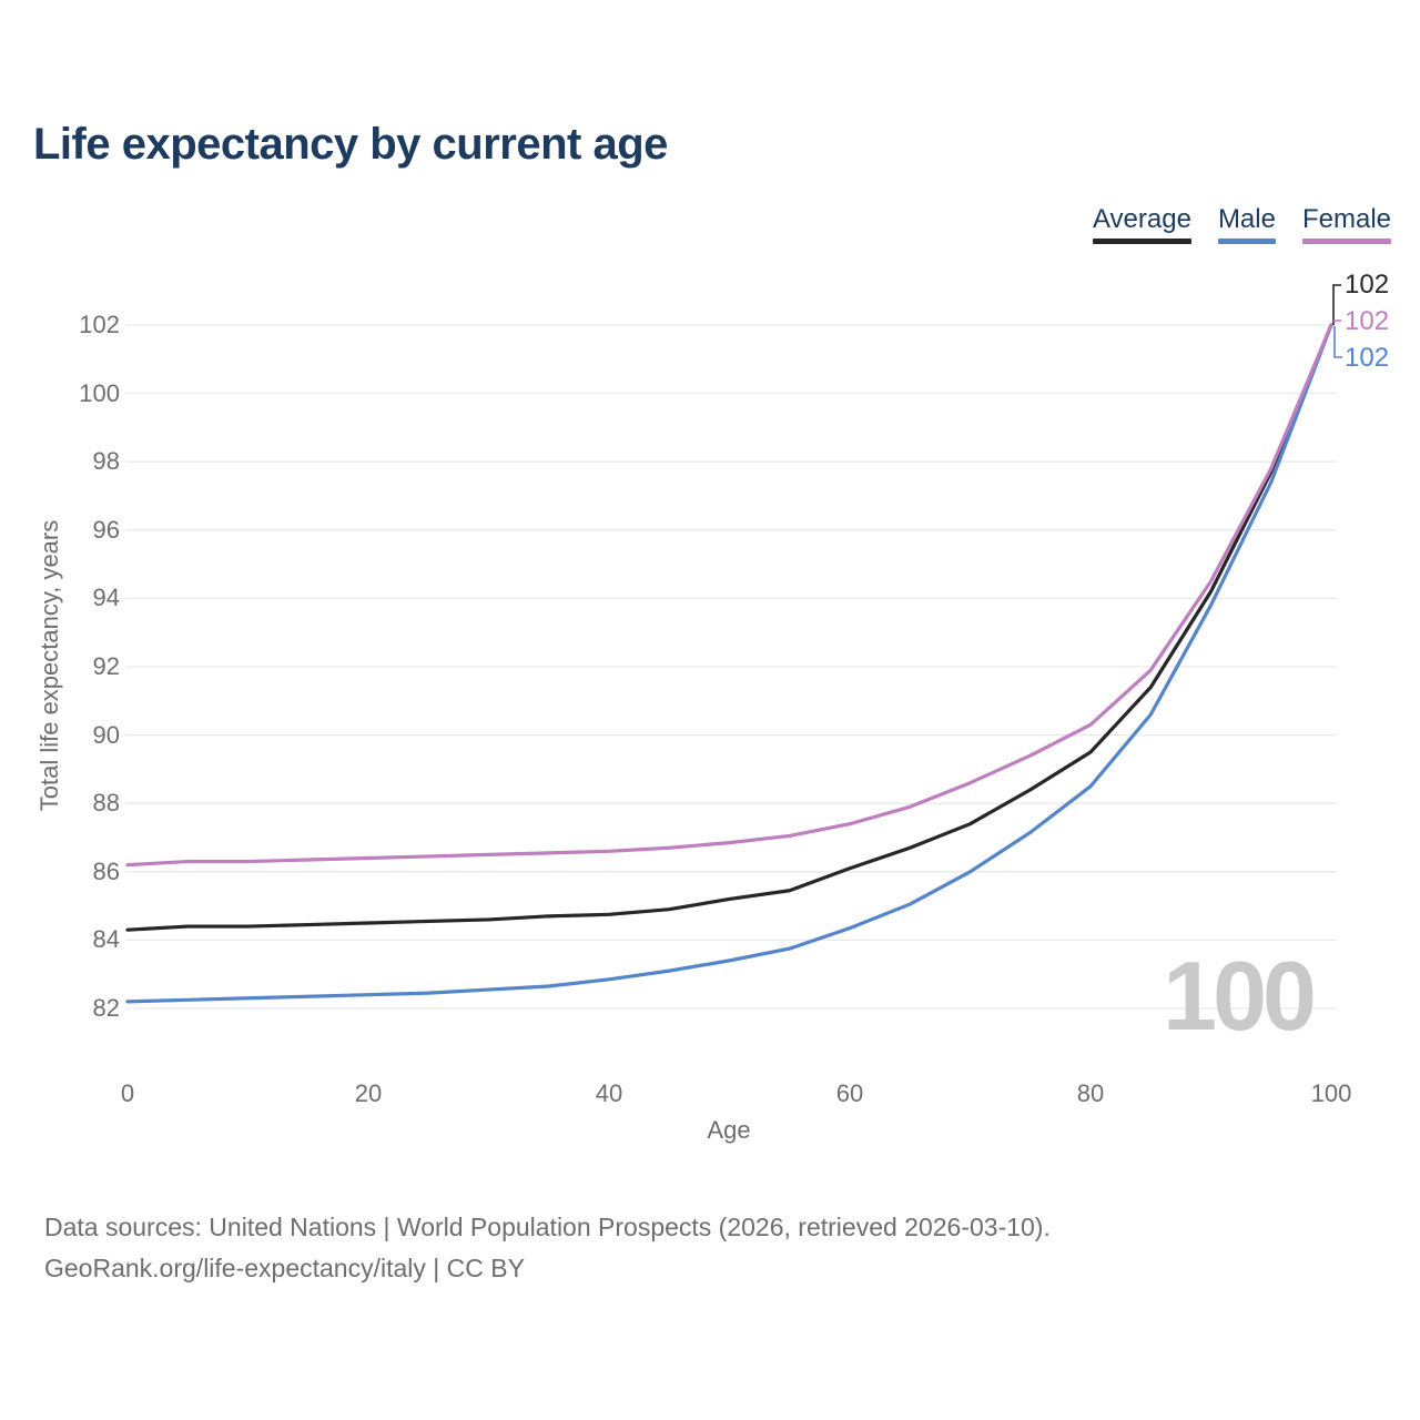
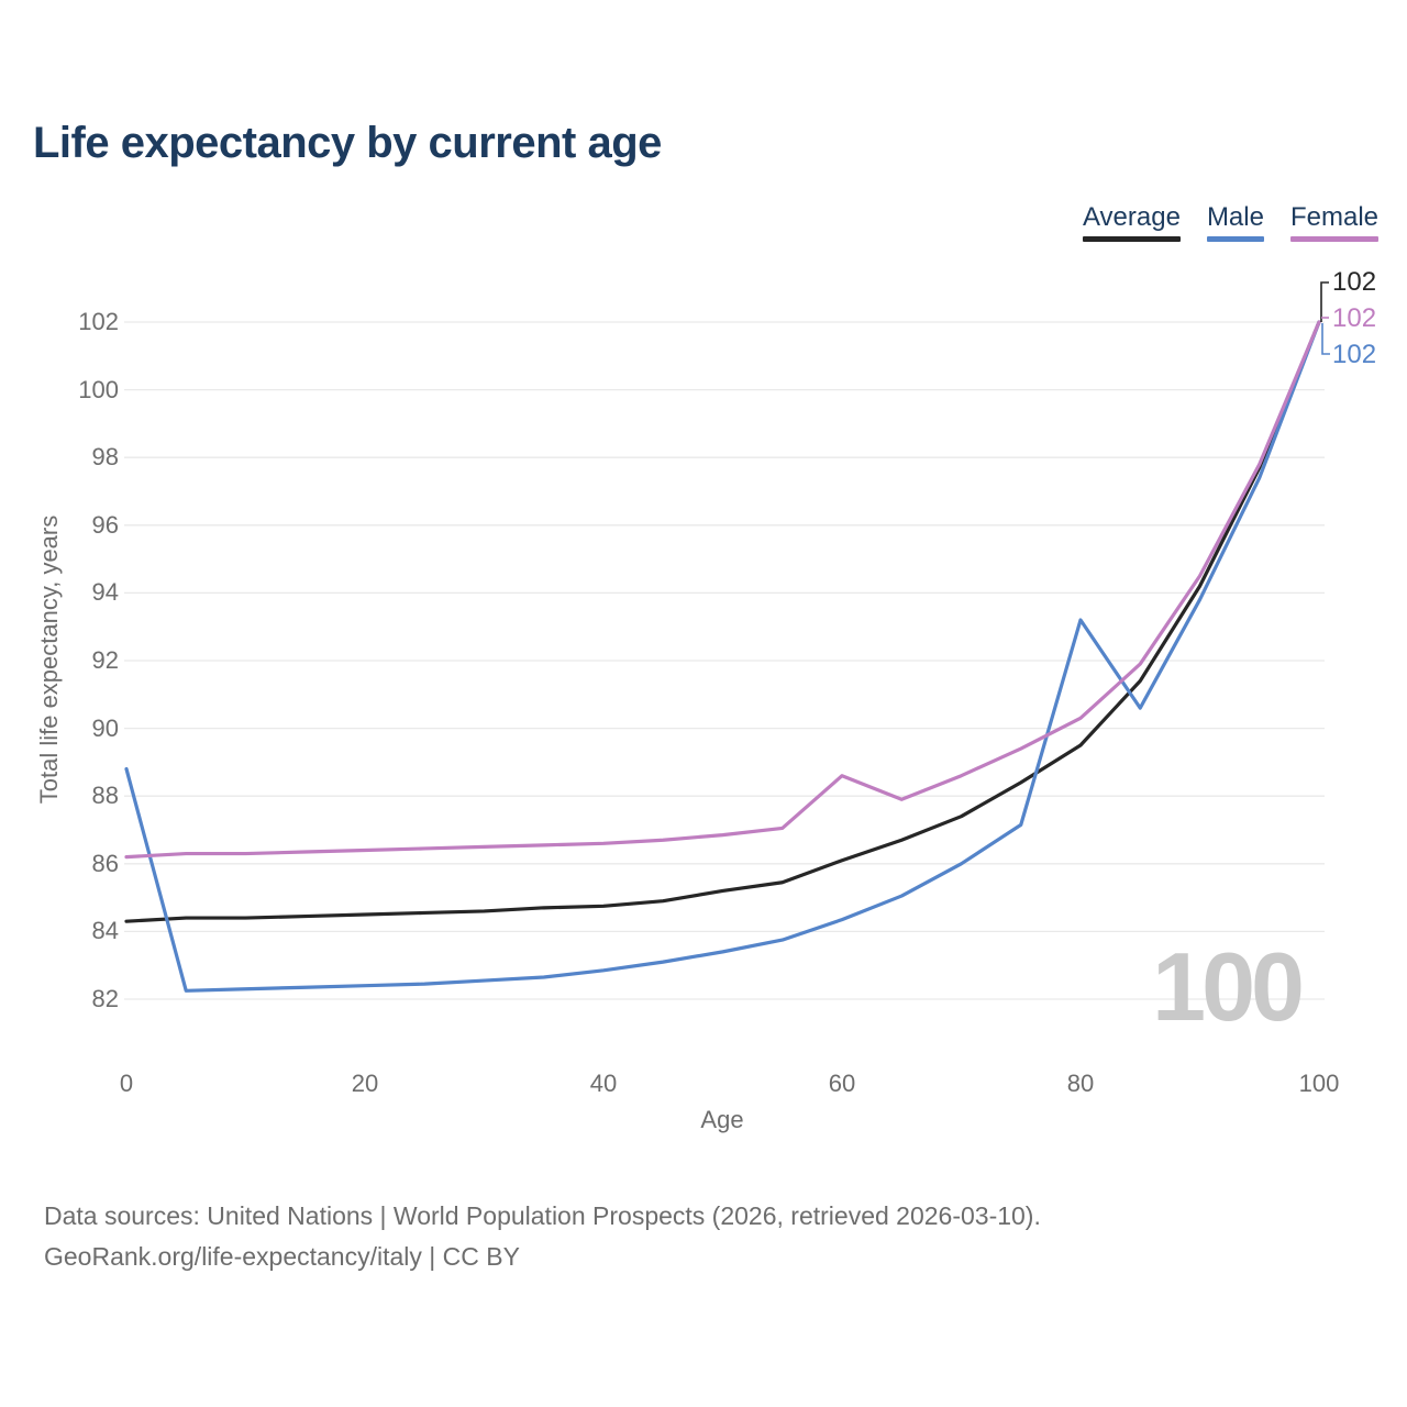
Male/0: 82.2 -> 88.8
Female/60: 87.4 -> 88.6
Male/80: 88.5 -> 93.2
